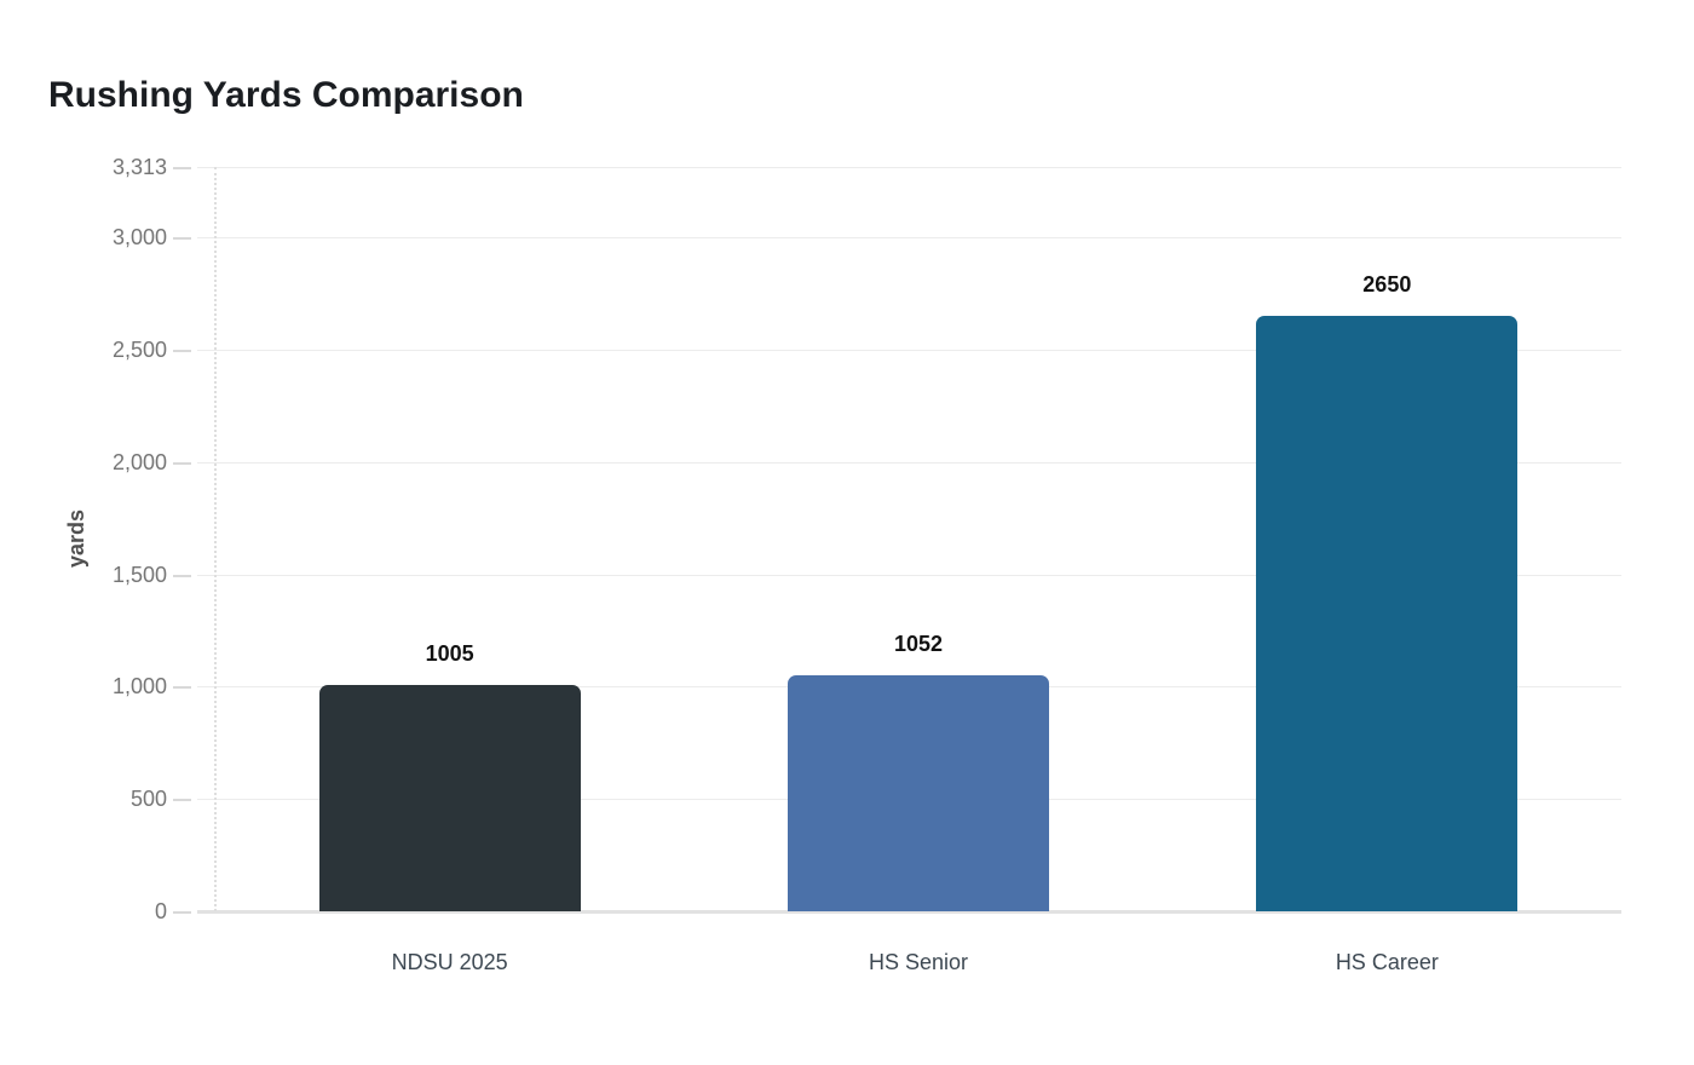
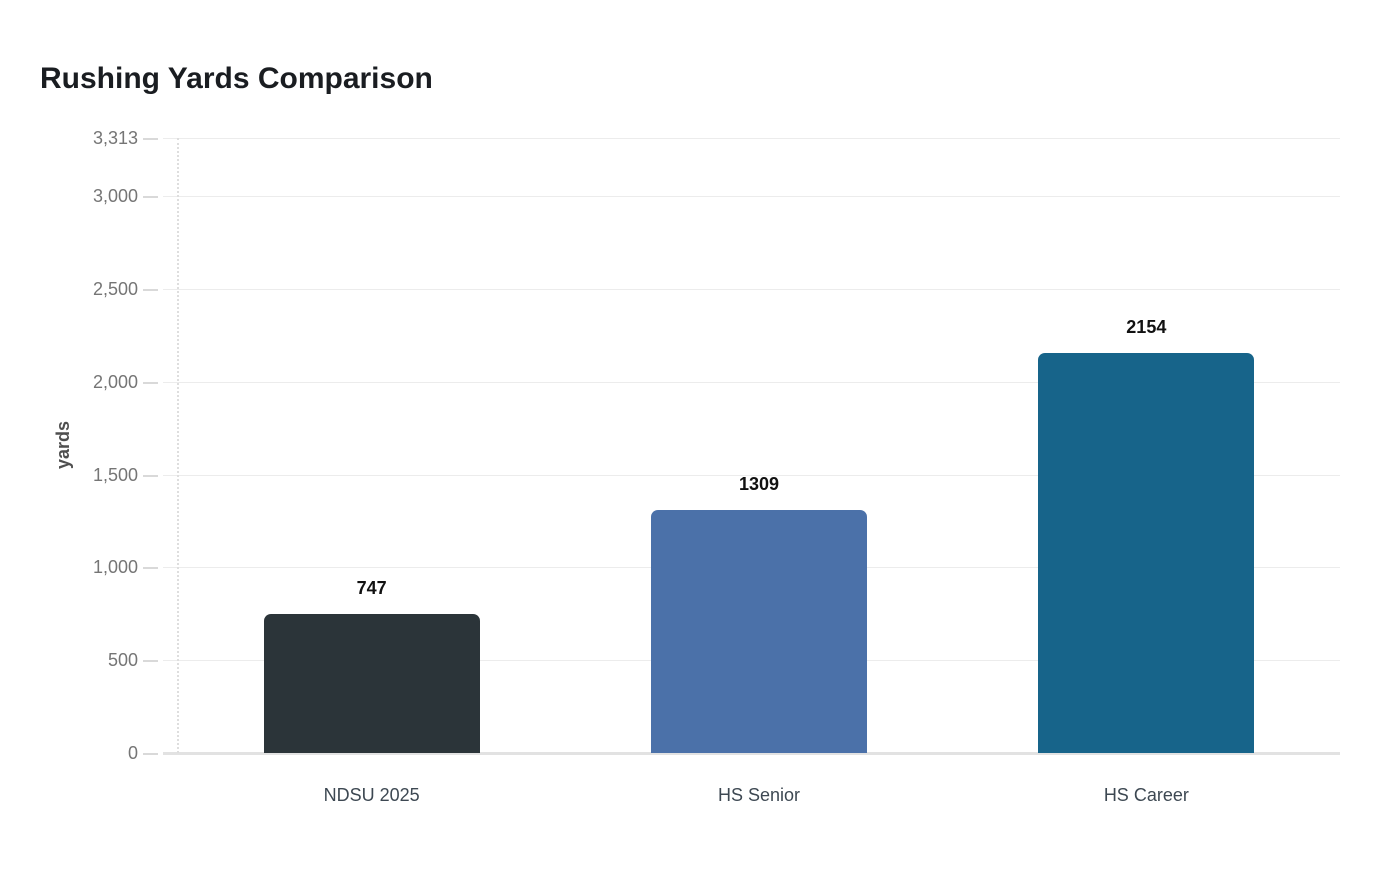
NDSU 2025: 1005 -> 747
HS Senior: 1052 -> 1309
HS Career: 2650 -> 2154
